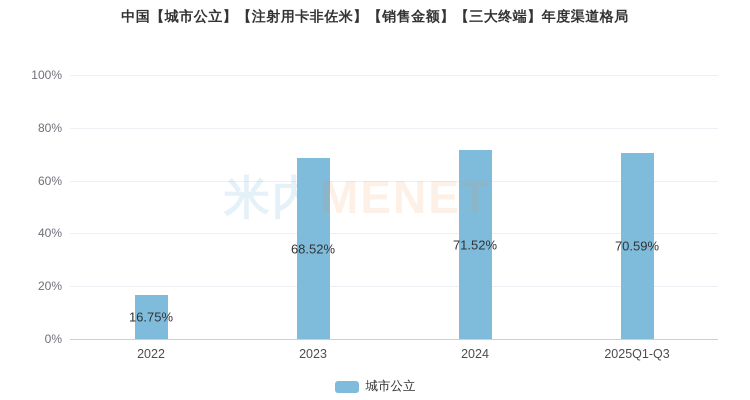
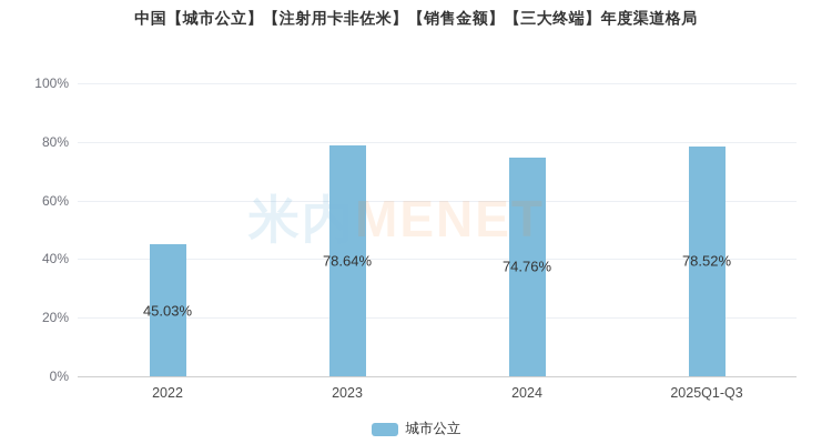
2022: 16.75% -> 45.03%
2023: 68.52% -> 78.64%
2024: 71.52% -> 74.76%
2025Q1-Q3: 70.59% -> 78.52%
